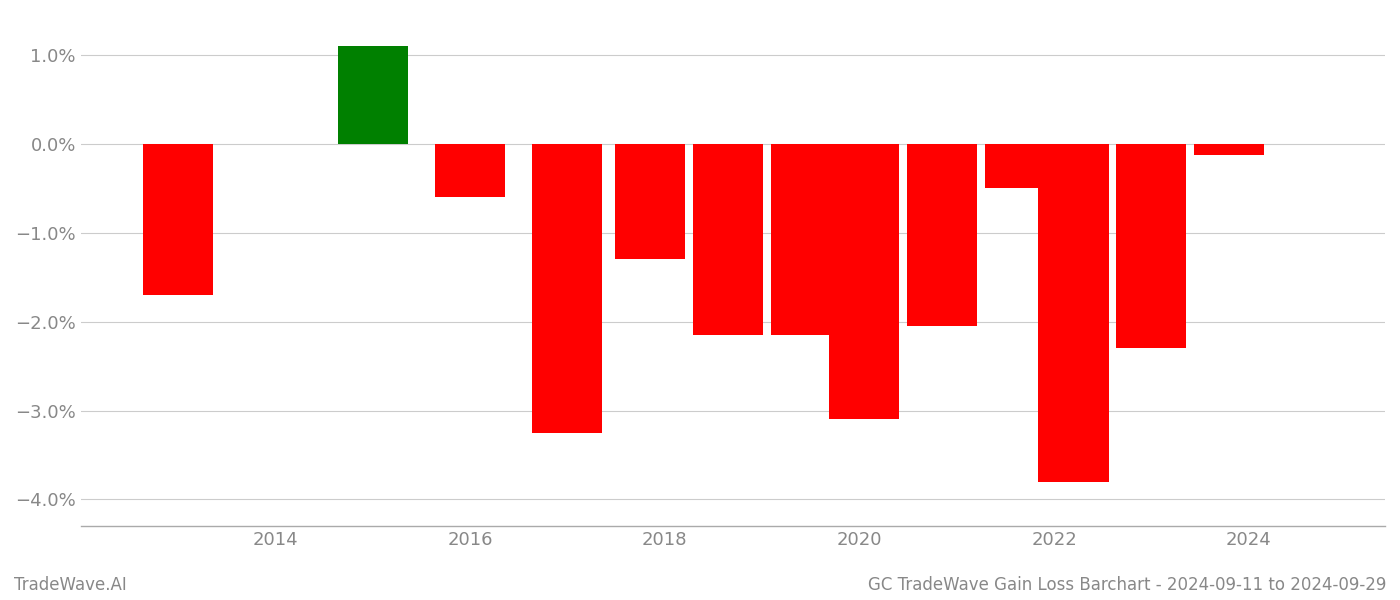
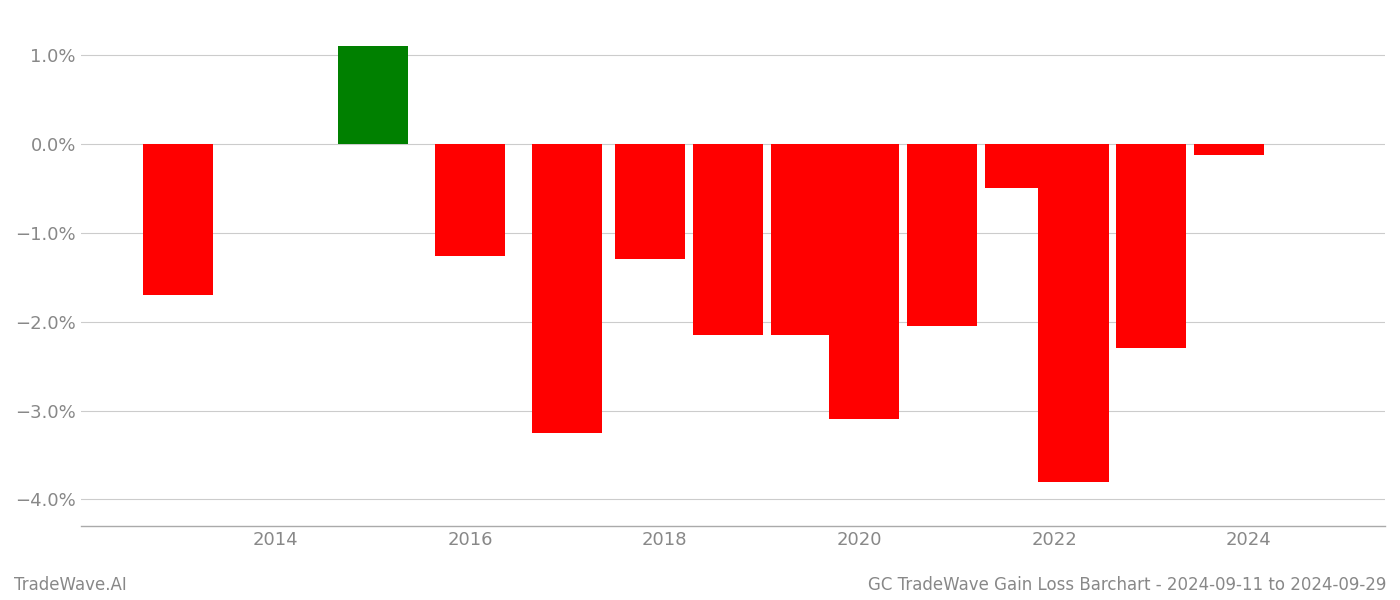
2016: -0.60% -> -1.26%
